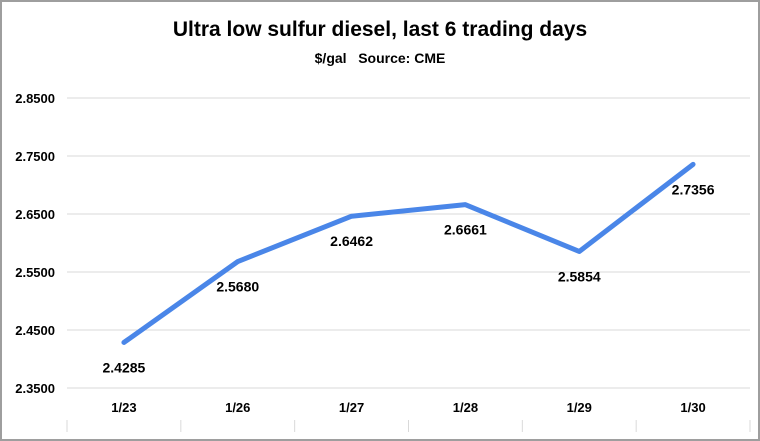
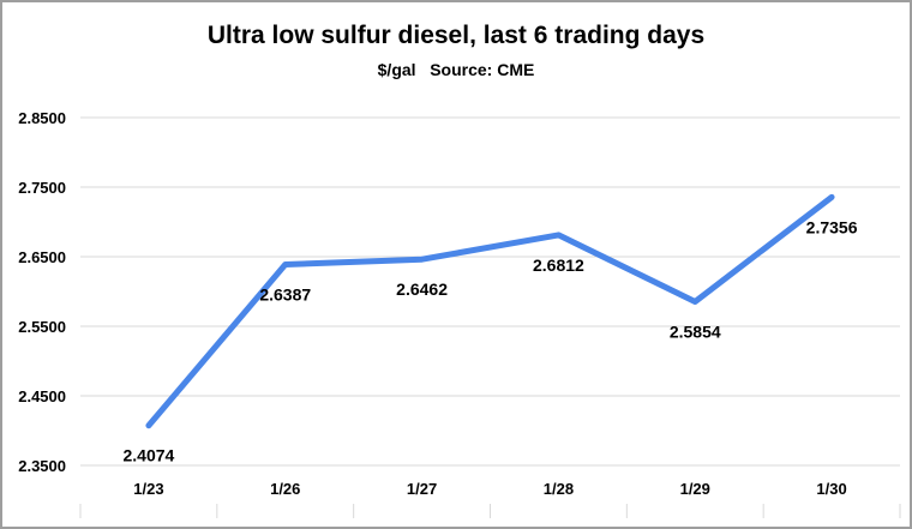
1/23: 2.4285 -> 2.4074
1/26: 2.5680 -> 2.6387
1/28: 2.6661 -> 2.6812
